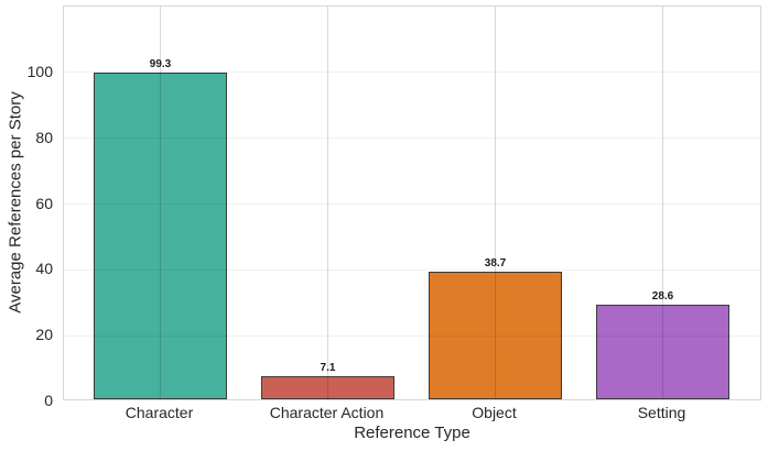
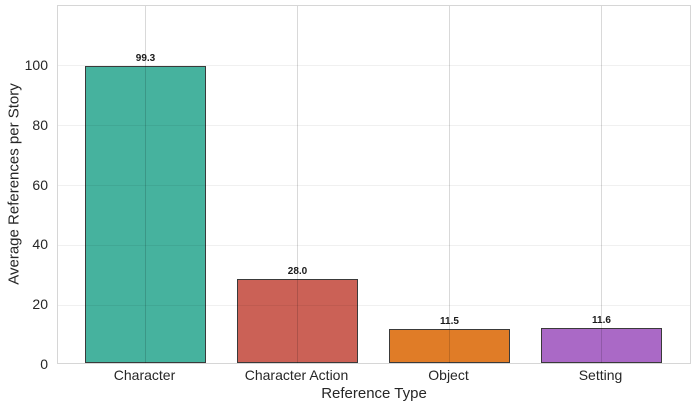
Character Action: 7.1 -> 28.0
Object: 38.7 -> 11.5
Setting: 28.6 -> 11.6
